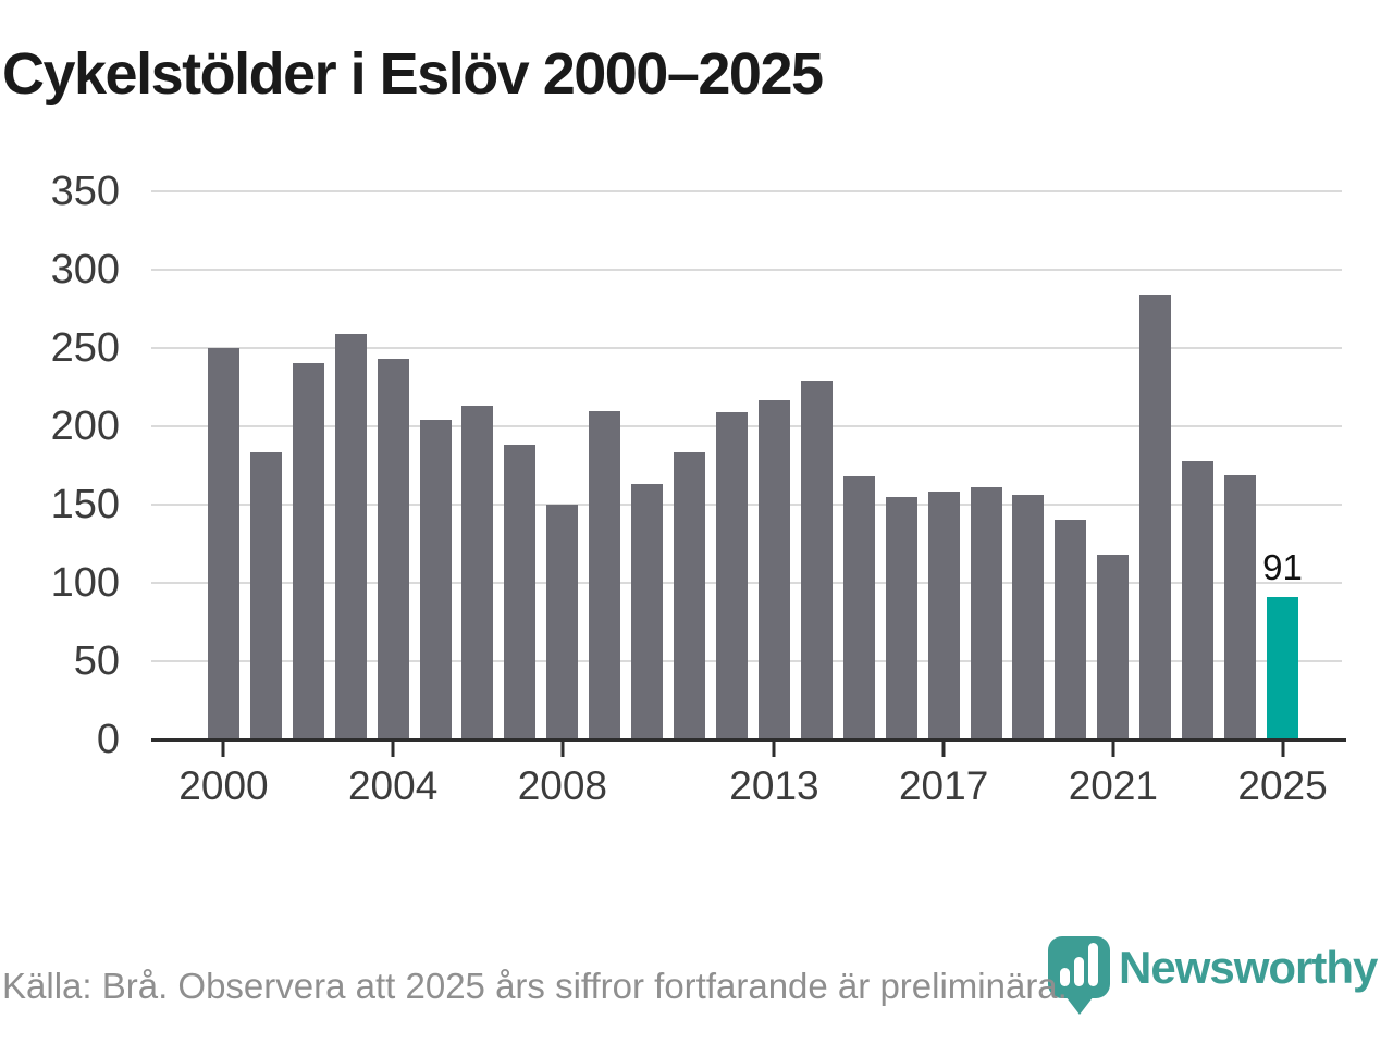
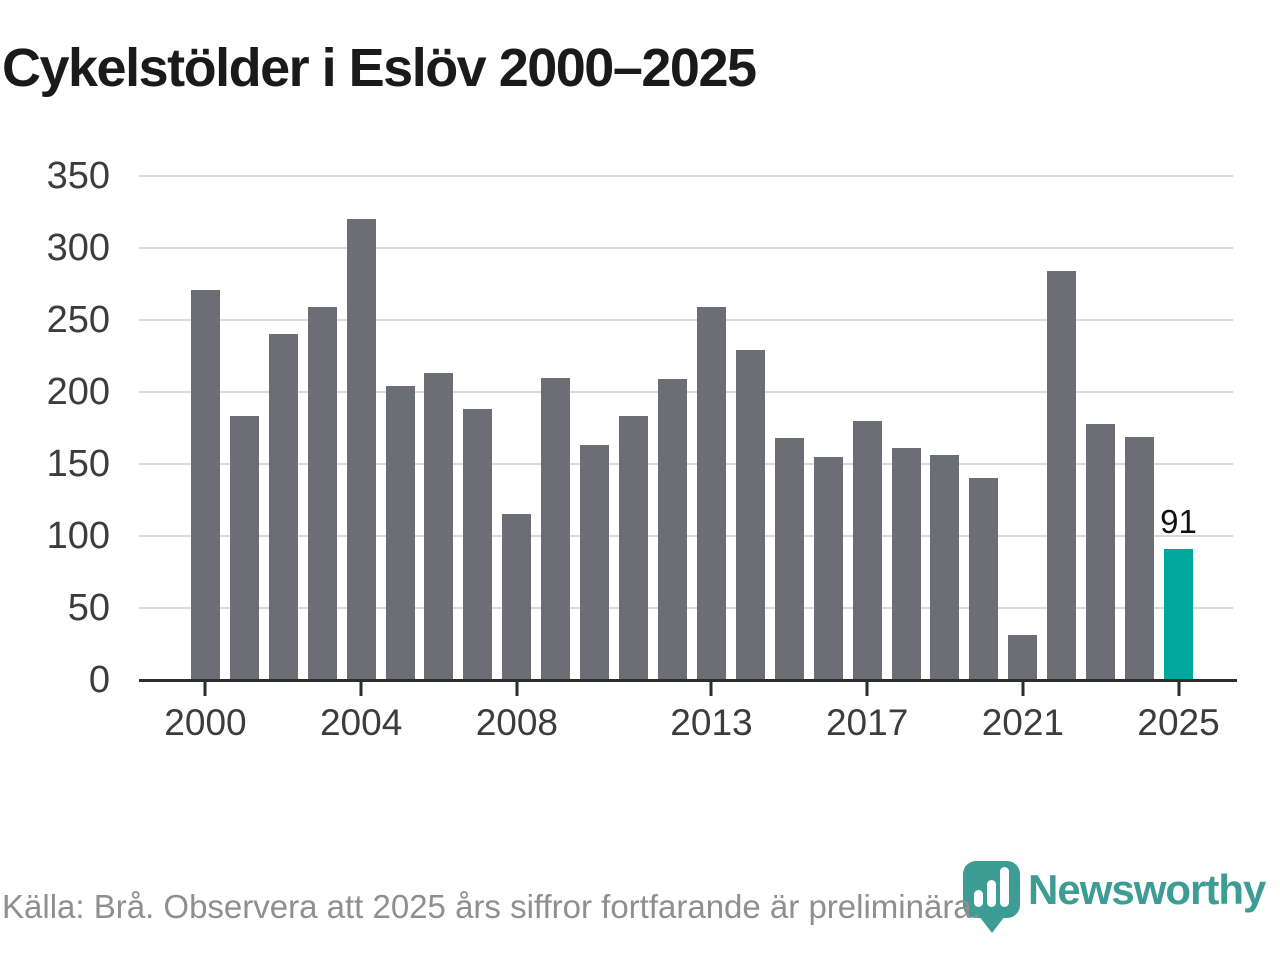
2000: 250 -> 271
2004: 243 -> 320
2008: 150 -> 115
2013: 217 -> 259
2017: 158 -> 180
2021: 118 -> 31
